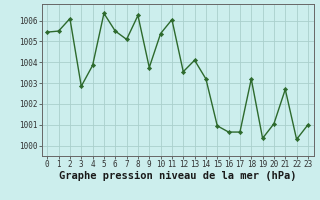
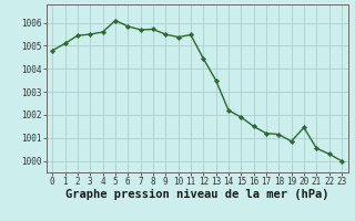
0: 1005.45 -> 1004.80
1: 1005.50 -> 1005.10
2: 1006.10 -> 1005.45
3: 1002.85 -> 1005.50
4: 1003.85 -> 1005.60
5: 1006.35 -> 1006.10
6: 1005.50 -> 1005.85
7: 1005.10 -> 1005.70
8: 1006.25 -> 1005.72
9: 1003.75 -> 1005.50
11: 1006.05 -> 1005.48
12: 1003.55 -> 1004.45
13: 1004.10 -> 1003.50
14: 1003.20 -> 1002.20
15: 1000.95 -> 1001.90
16: 1000.65 -> 1001.50
17: 1000.65 -> 1001.20
18: 1003.20 -> 1001.15
19: 1000.35 -> 1000.85
20: 1001.05 -> 1001.45
21: 1002.70 -> 1000.55
23: 1001.00 -> 1000.00
